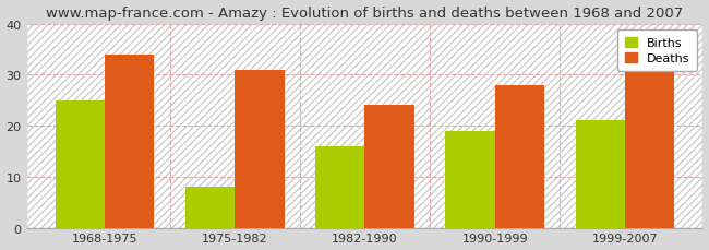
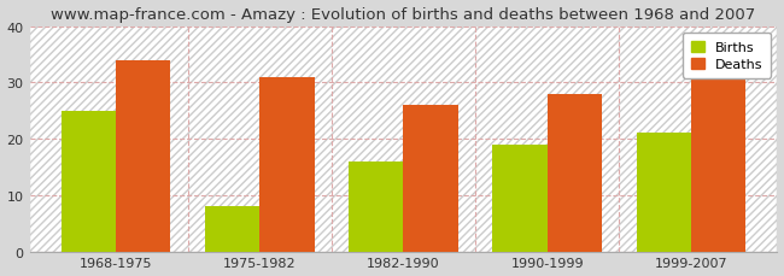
Deaths/1982-1990: 24 -> 26
